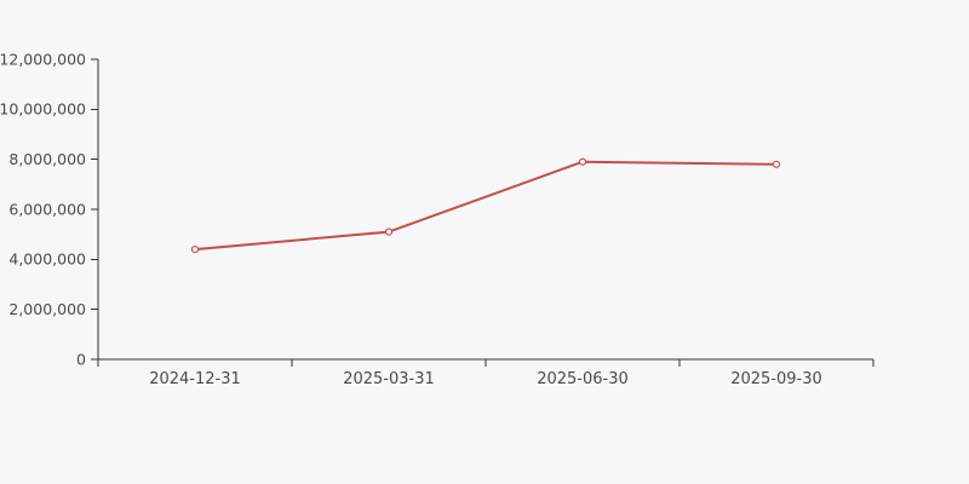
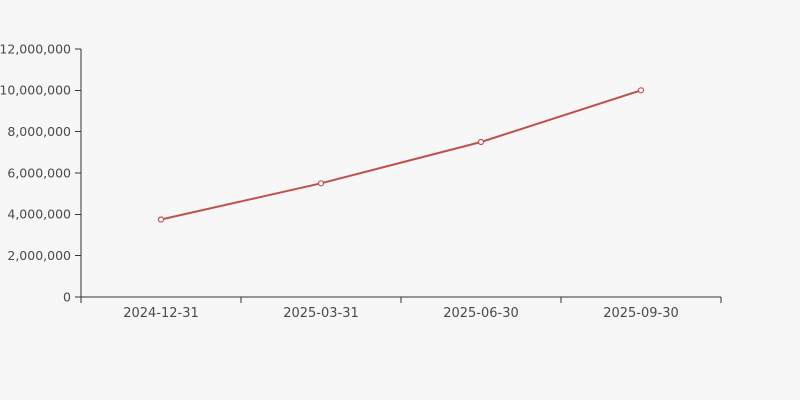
2024-12-31: 4400000 -> 3800000
2025-03-31: 5100000 -> 5500000
2025-06-30: 7900000 -> 7500000
2025-09-30: 7800000 -> 10000000
